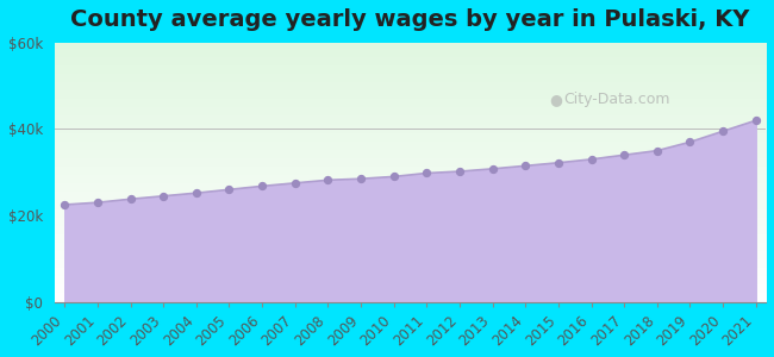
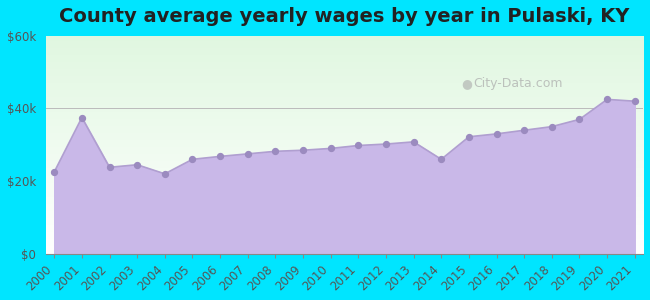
2001: $23.0k -> $37.5k
2004: $25.2k -> $22.0k
2014: $31.5k -> $26.0k
2020: $39.5k -> $42.5k
